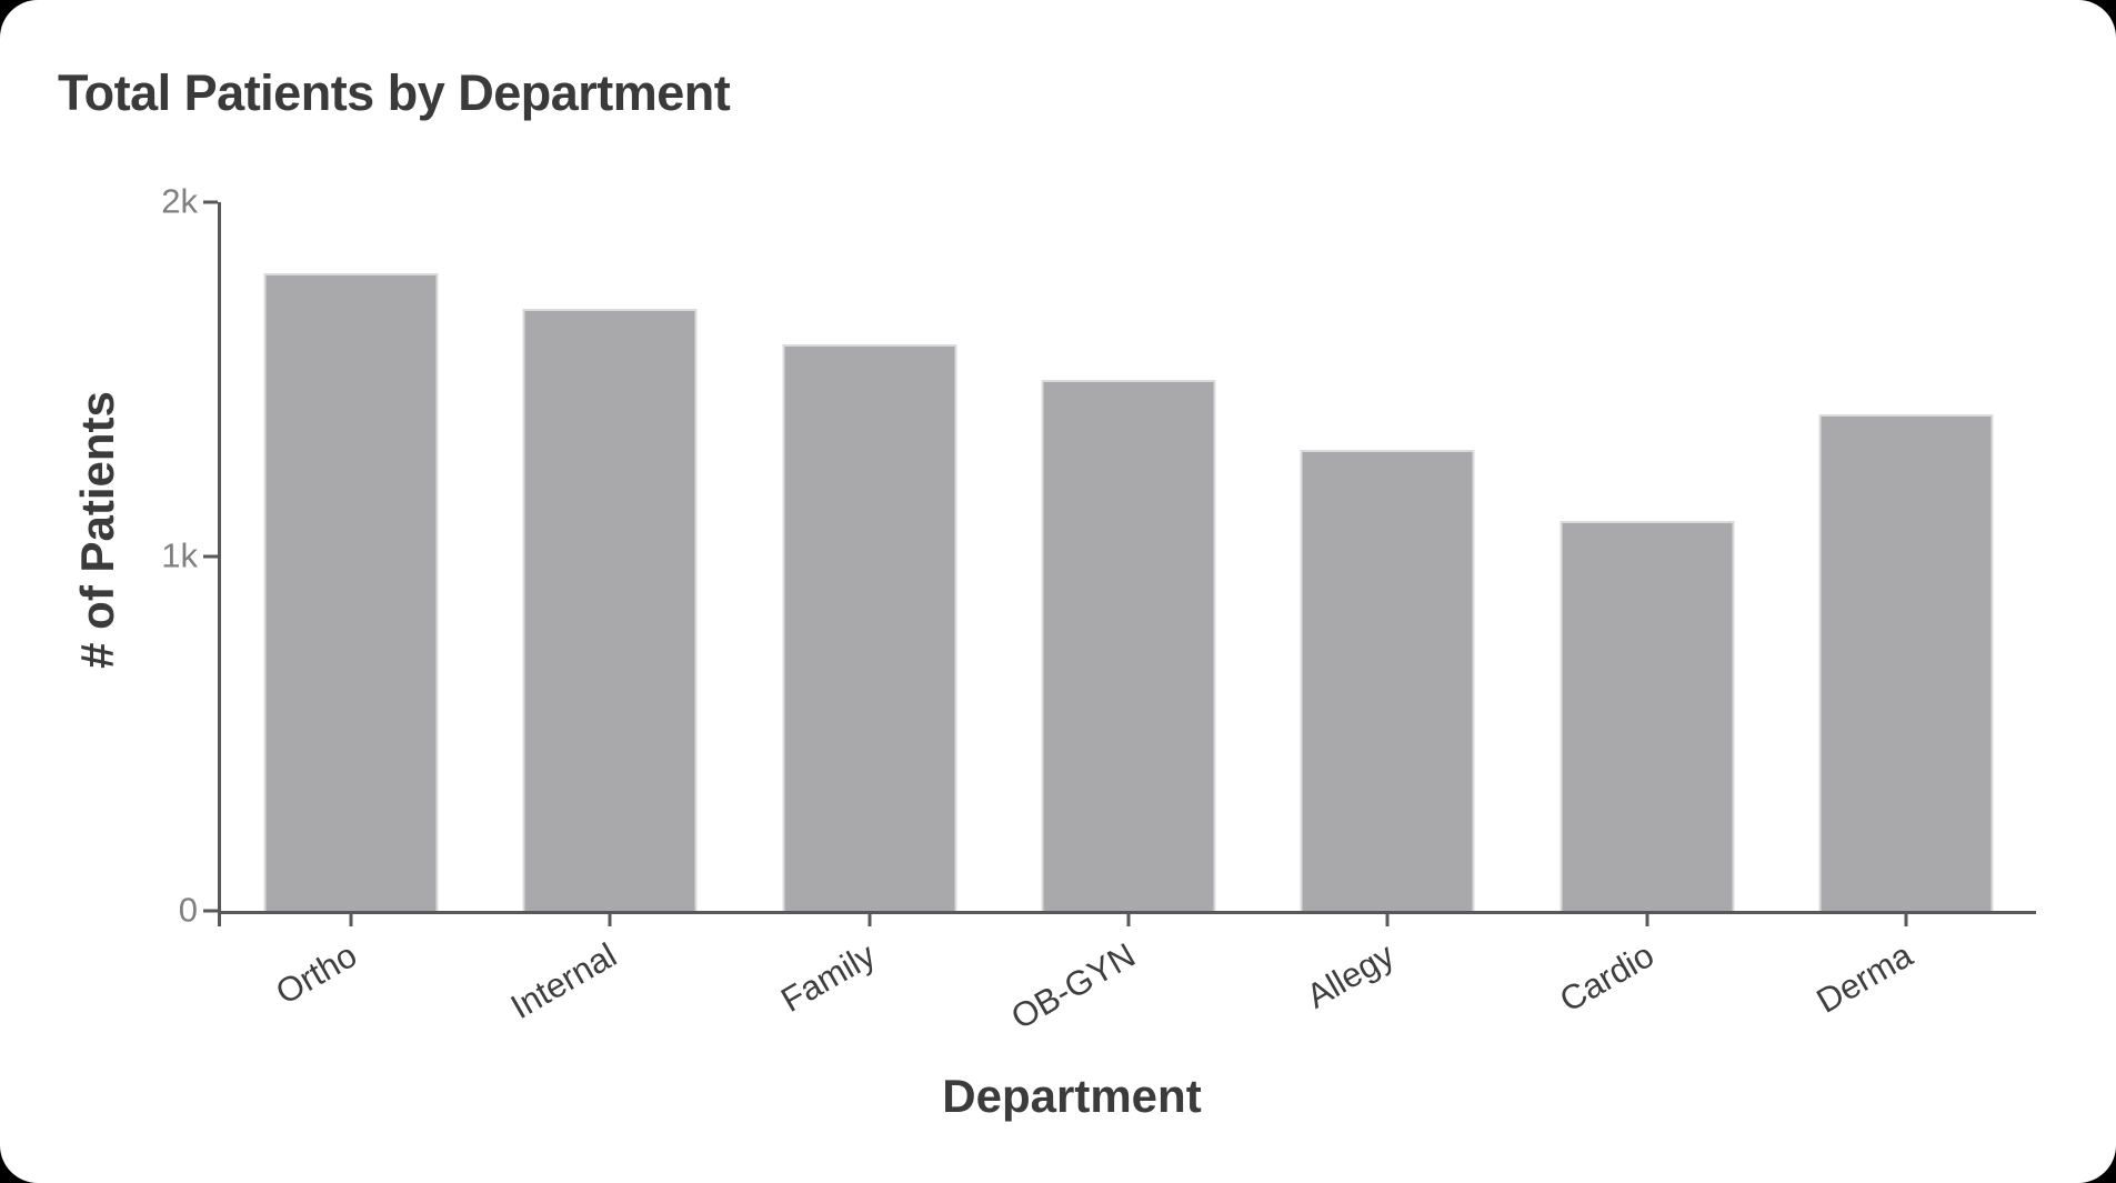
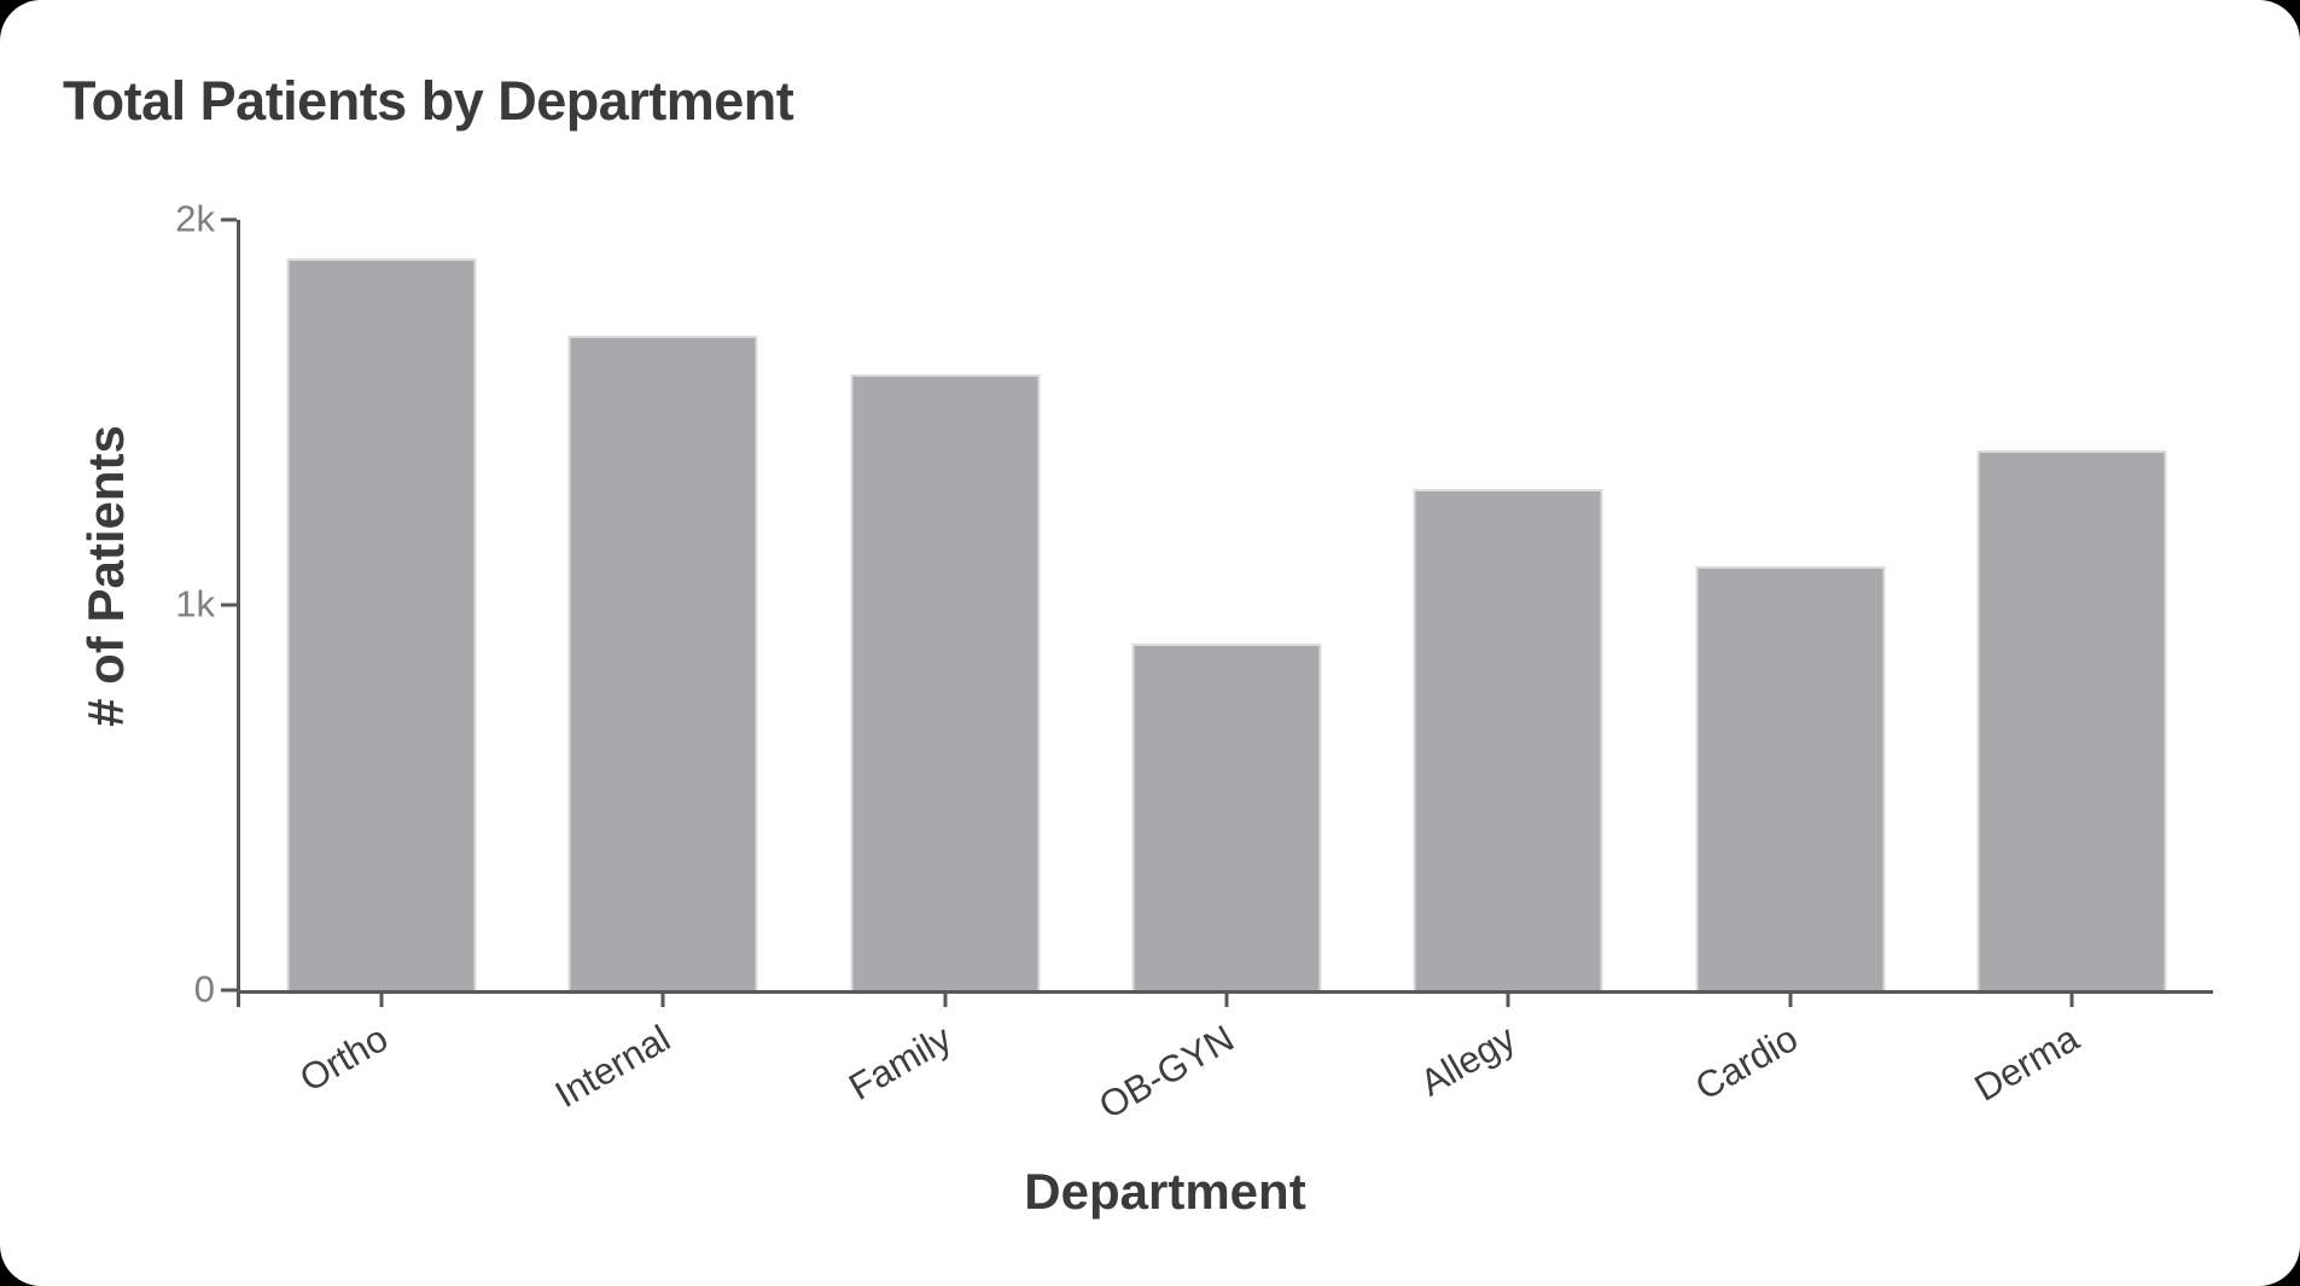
Ortho: 1.8k -> 1.9k
OB-GYN: 1.5k -> 0.9k
